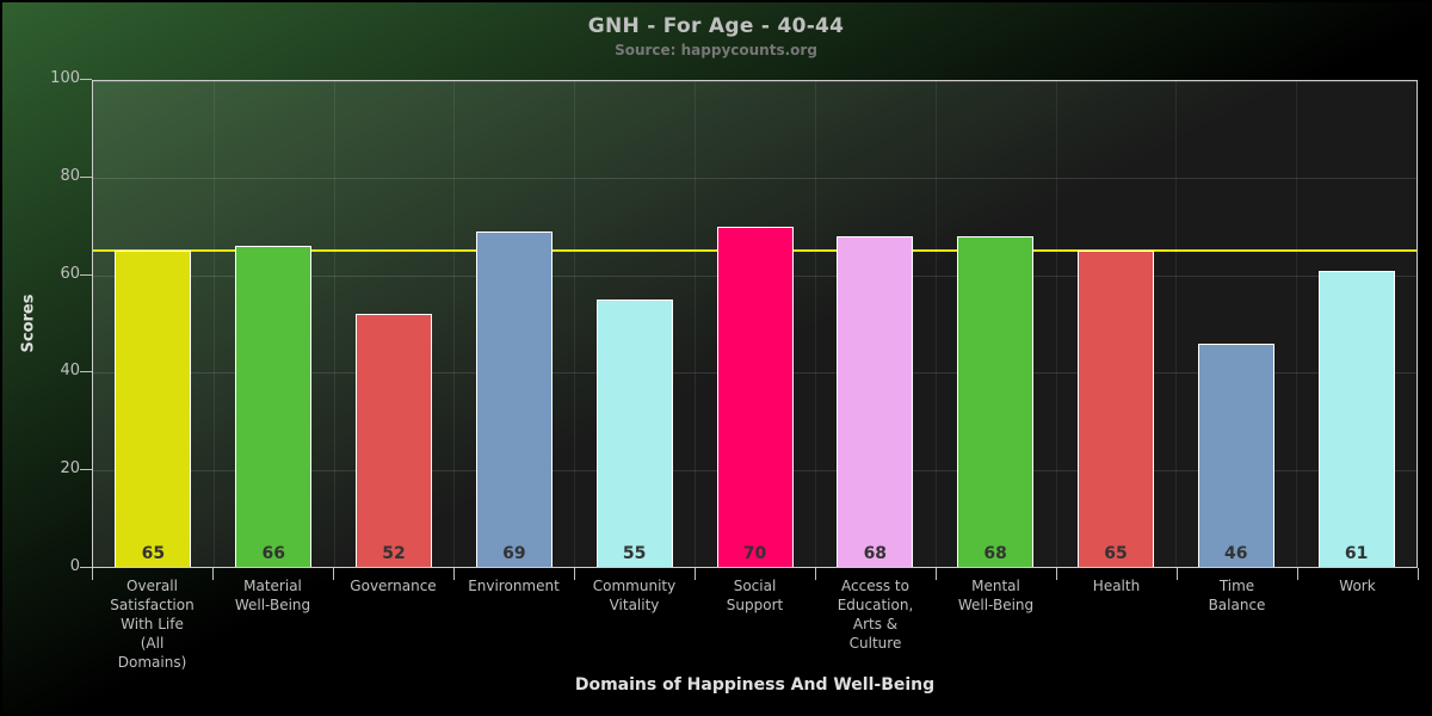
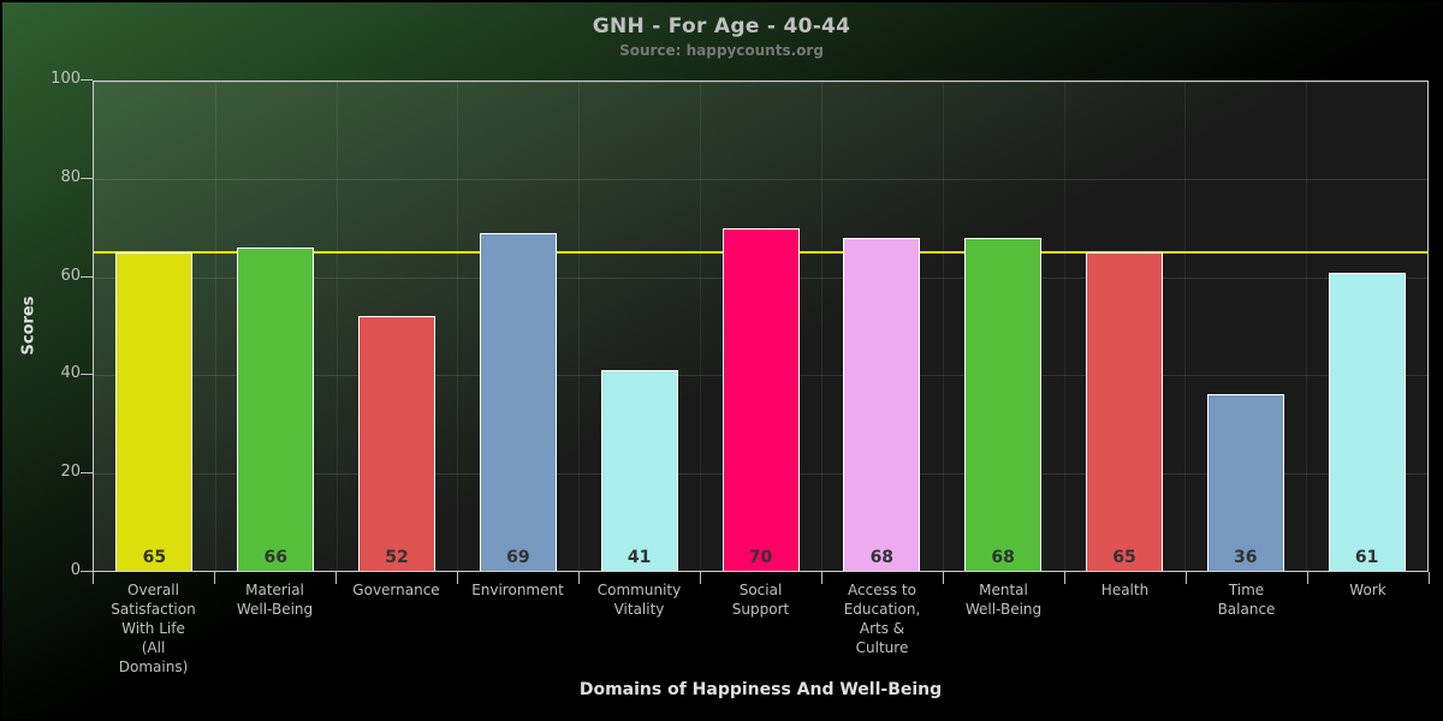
Community Vitality: 55 -> 41
Time Balance: 46 -> 36
